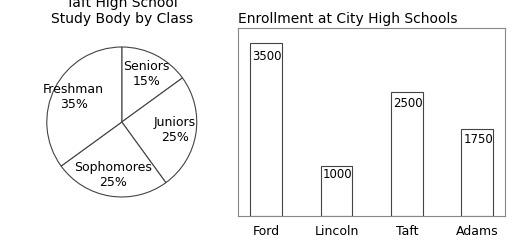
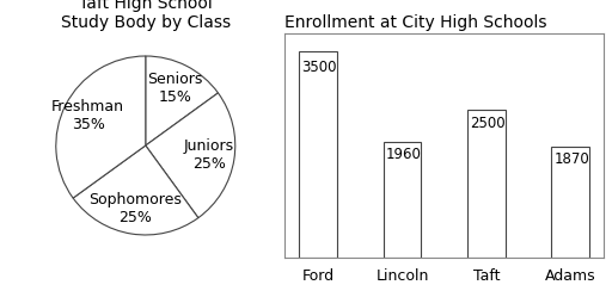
Lincoln: 1000 -> 1960
Adams: 1750 -> 1870
